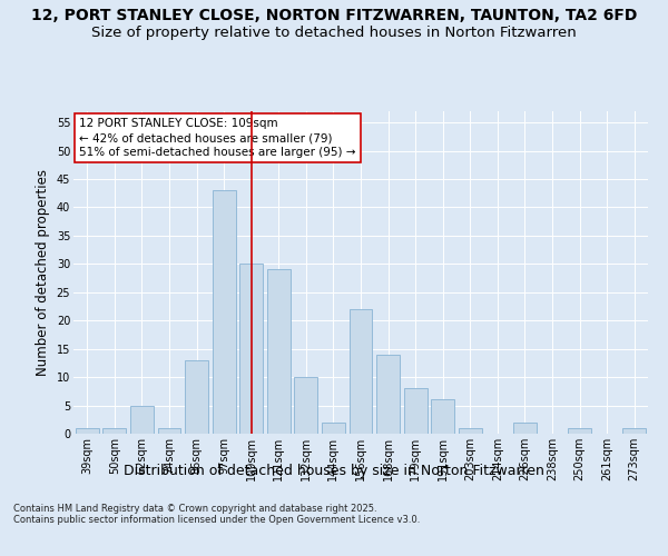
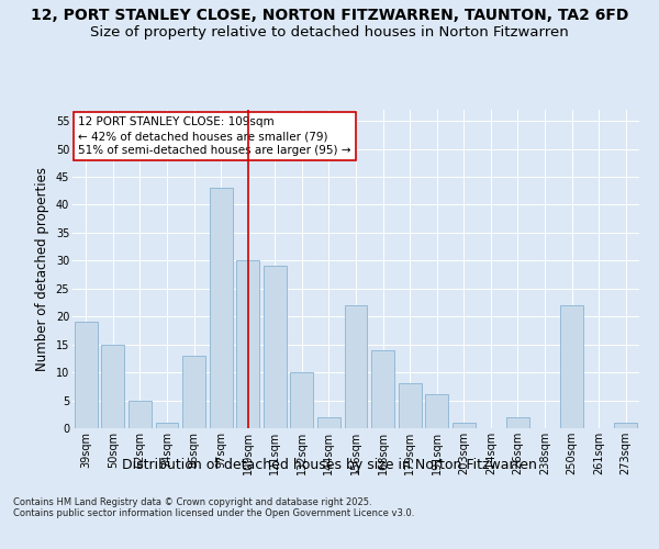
39sqm: 1 -> 19
50sqm: 1 -> 15
250sqm: 1 -> 22
